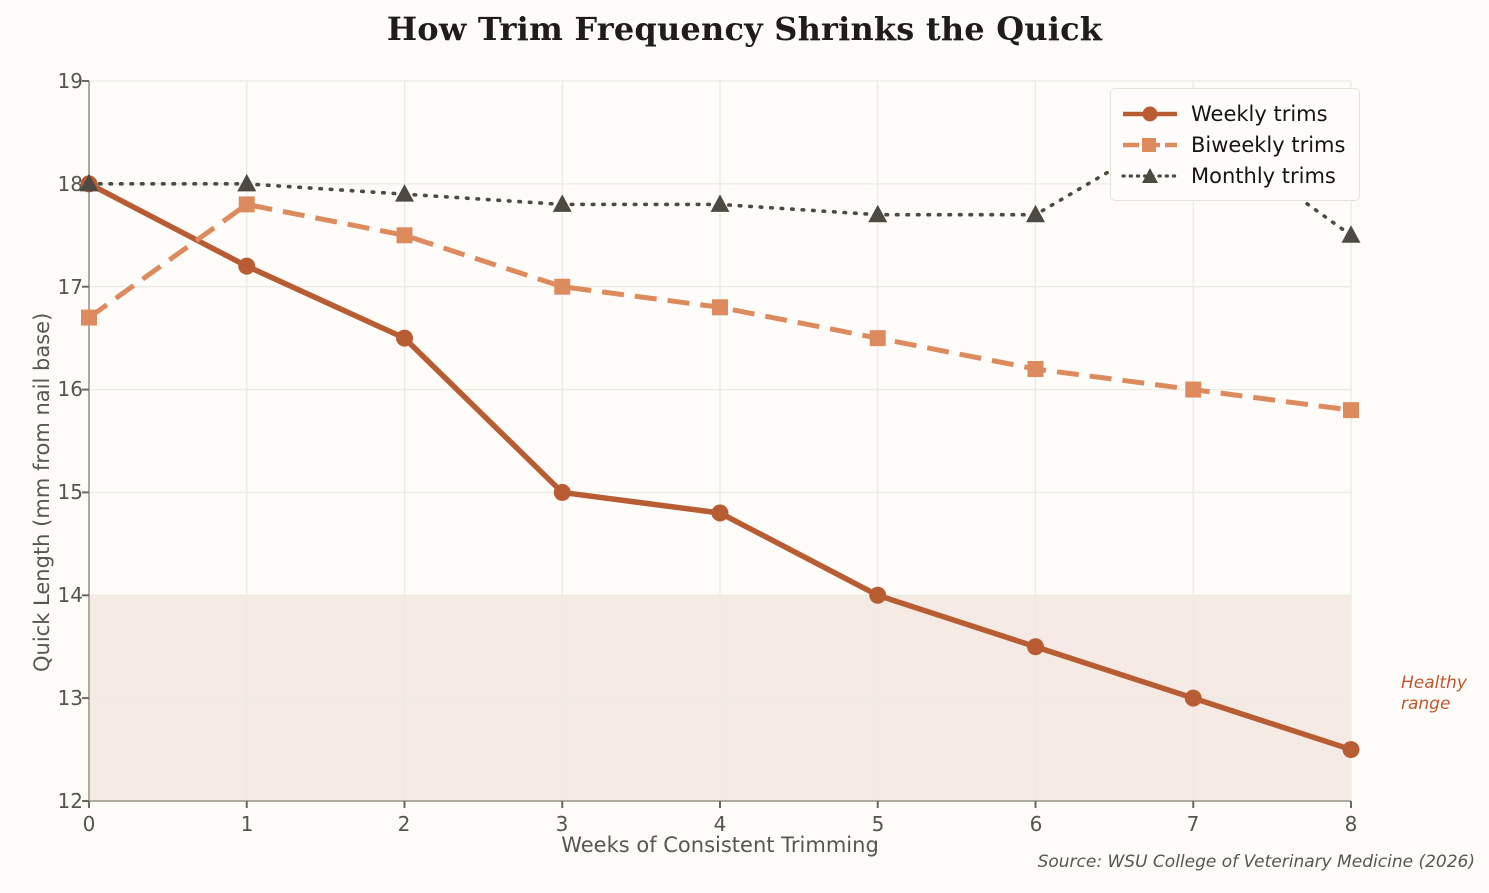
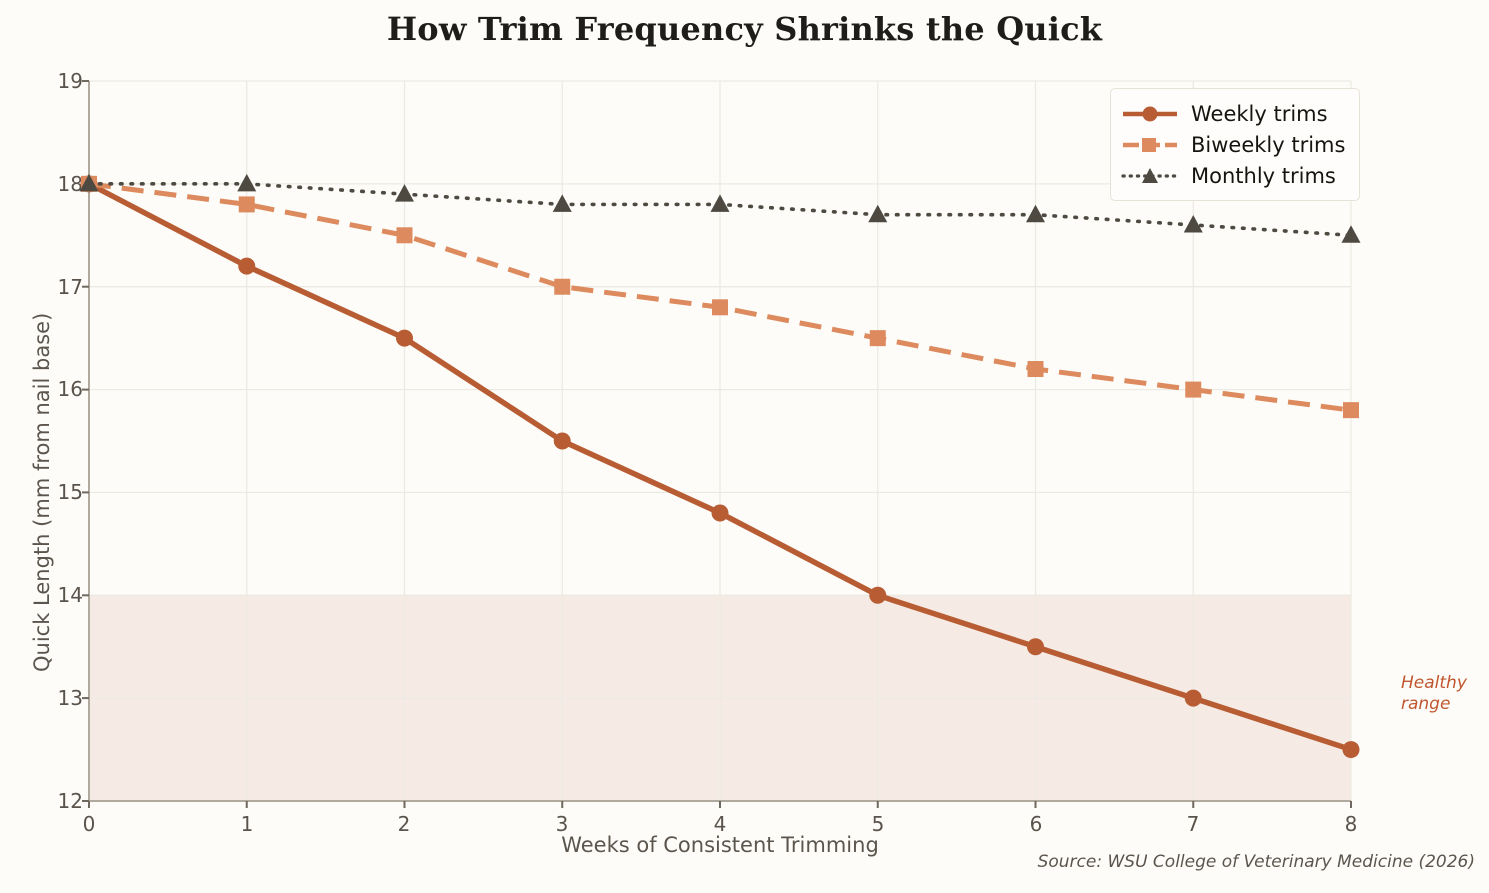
Biweekly trims/0: 16.7 -> 18.0
Weekly trims/3: 15.0 -> 15.5
Monthly trims/7: 18.6 -> 17.6
